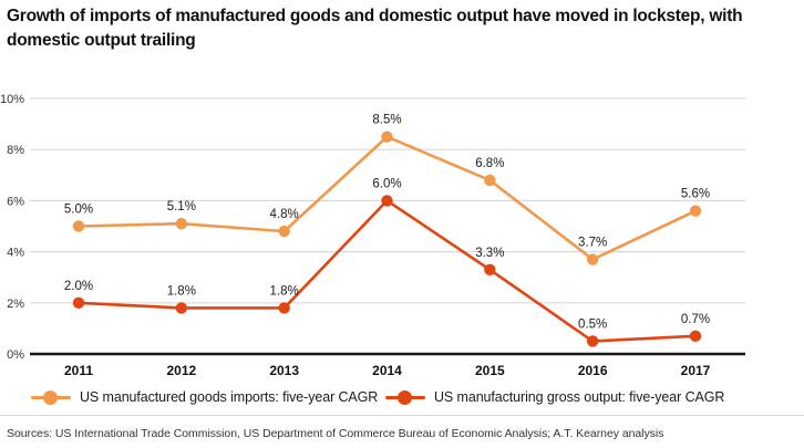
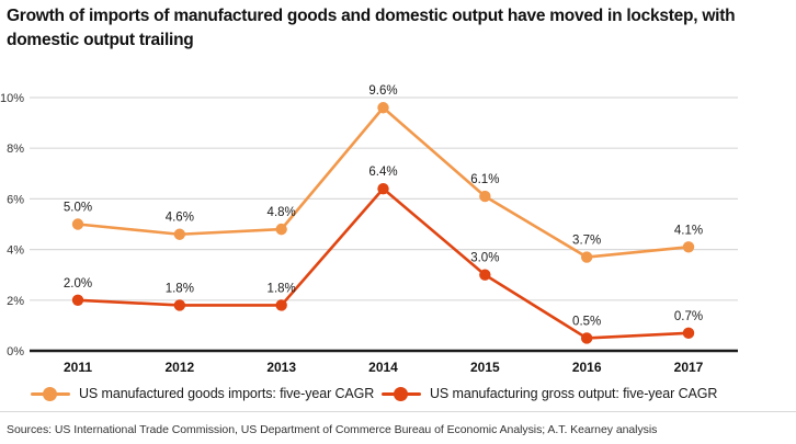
US manufactured goods imports: five-year CAGR/2012: 5.1% -> 4.6%
US manufactured goods imports: five-year CAGR/2014: 8.5% -> 9.6%
US manufacturing gross output: five-year CAGR/2014: 6.0% -> 6.4%
US manufactured goods imports: five-year CAGR/2015: 6.8% -> 6.1%
US manufacturing gross output: five-year CAGR/2015: 3.3% -> 3.0%
US manufactured goods imports: five-year CAGR/2017: 5.6% -> 4.1%
